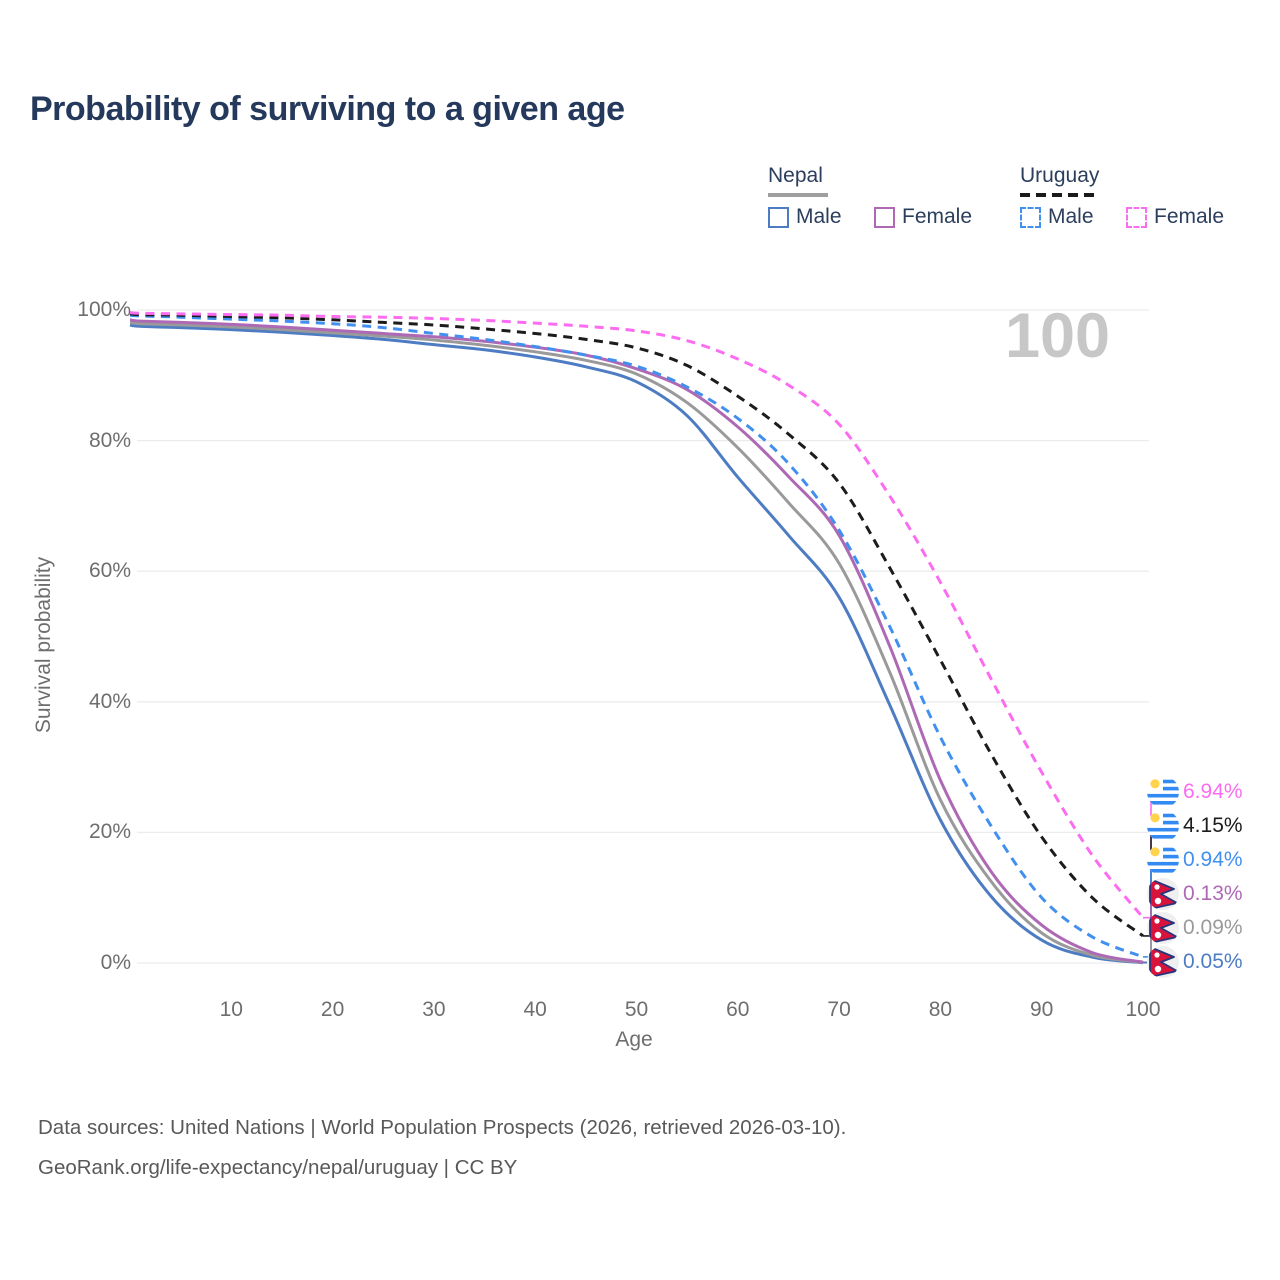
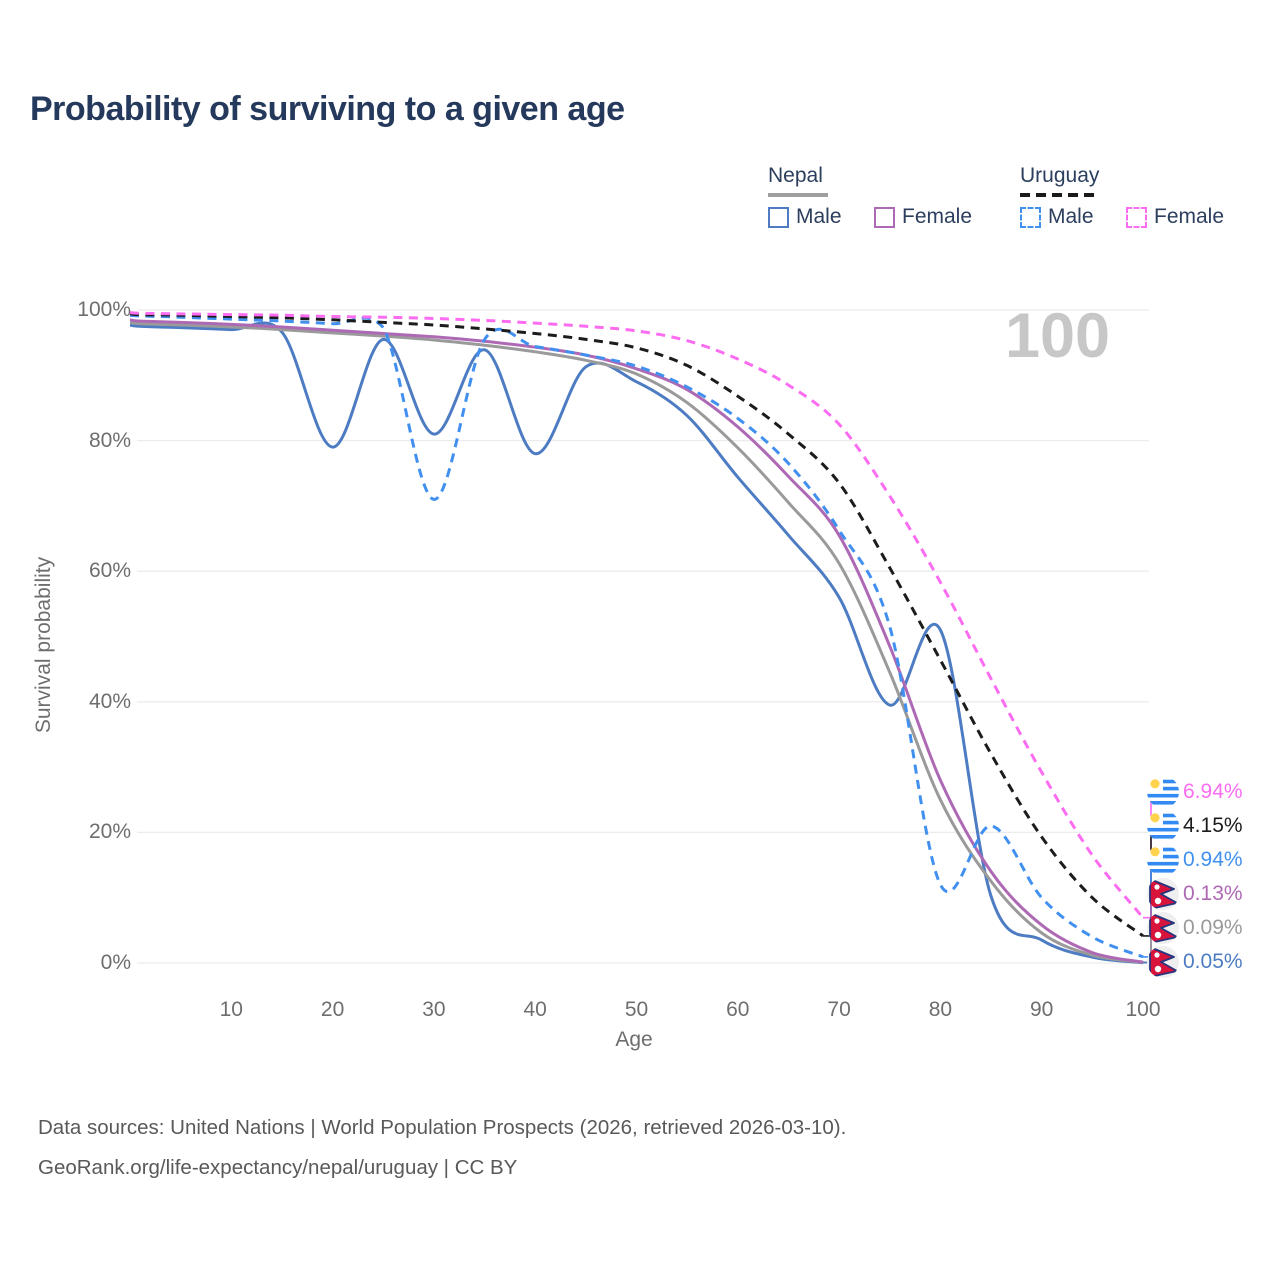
Nepal Male/20: 96% -> 79%
Uruguay Male/30: 96% -> 71%
Nepal Male/30: 95% -> 81%
Nepal Male/40: 93% -> 78%
Uruguay Male/80: 35% -> 12%
Nepal Male/80: 22% -> 51%
